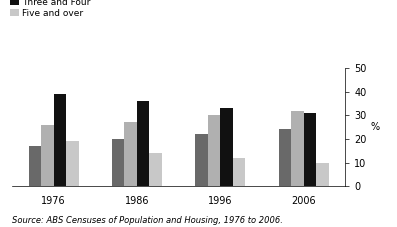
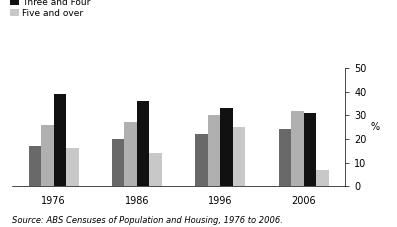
Five and over/1976: 19 -> 16
Five and over/1996: 12 -> 25
Five and over/2006: 10 -> 7
